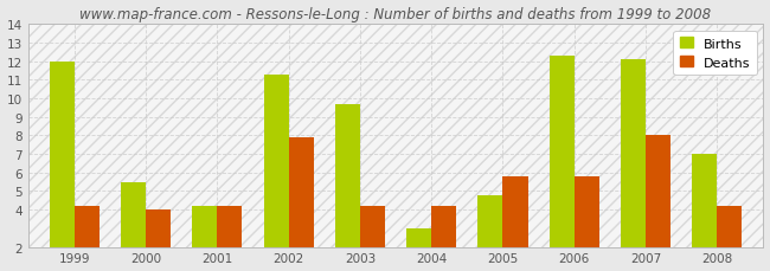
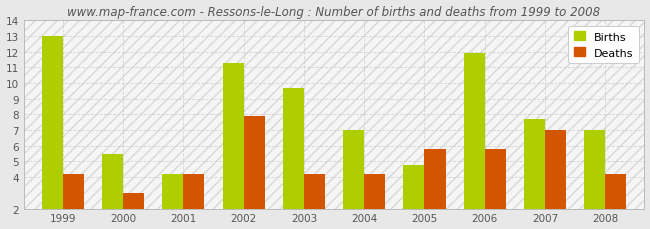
Births/1999: 12.0 -> 13.0
Deaths/2000: 4.0 -> 3.0
Births/2004: 3.0 -> 7.0
Births/2006: 12.3 -> 11.9
Births/2007: 12.1 -> 7.7
Deaths/2007: 8.0 -> 7.0
